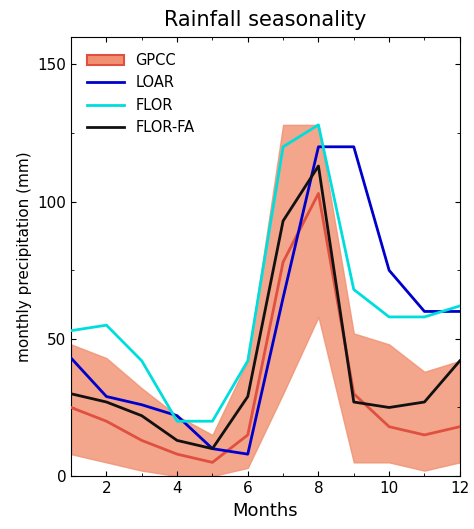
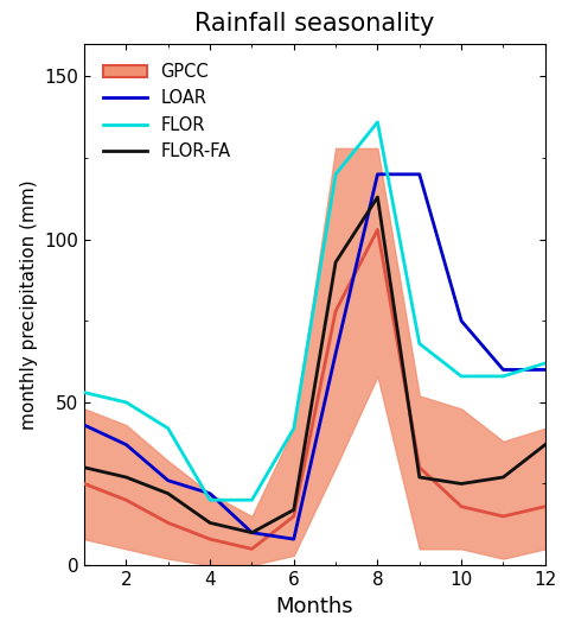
LOAR/2: 29 -> 37
FLOR/2: 55 -> 50
FLOR-FA/6: 29 -> 17
FLOR/8: 128 -> 136
FLOR-FA/12: 42 -> 37
